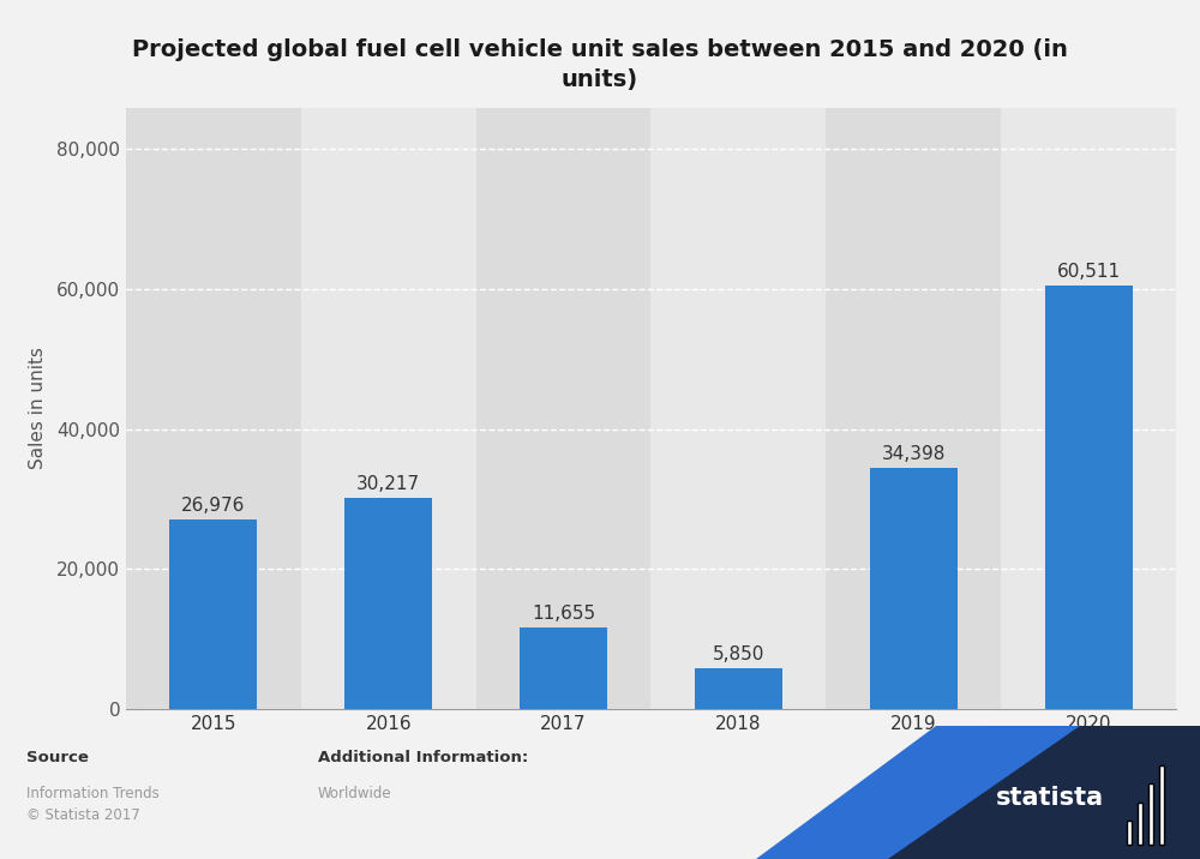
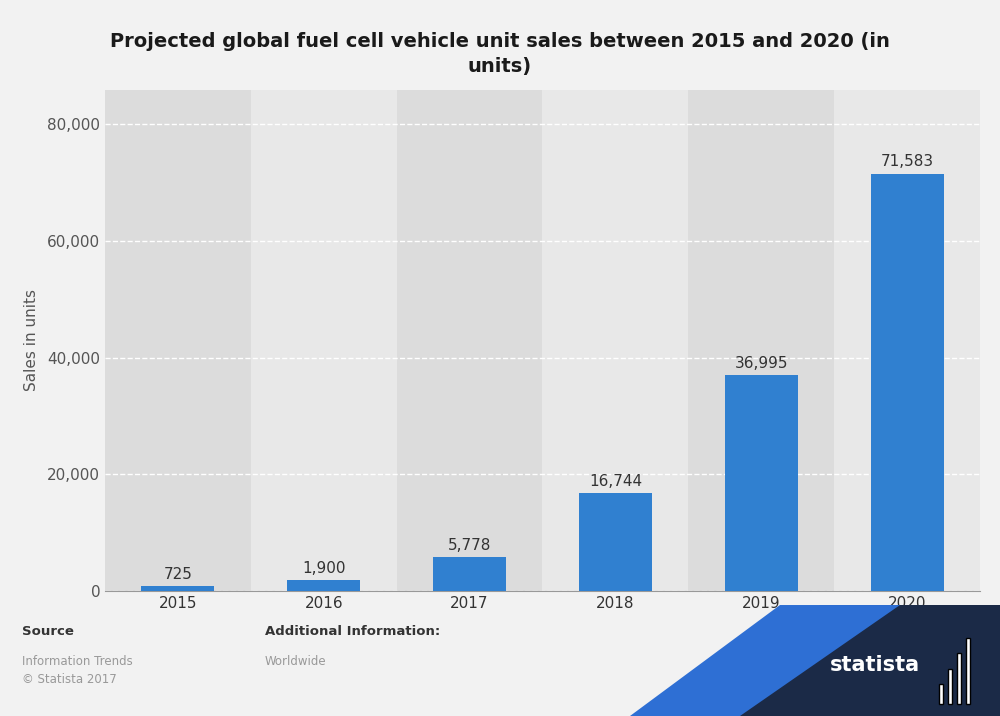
2015: 26,976 -> 725
2016: 30,217 -> 1,900
2017: 11,655 -> 5,778
2018: 5,850 -> 16,744
2019: 34,398 -> 36,995
2020: 60,511 -> 71,583
